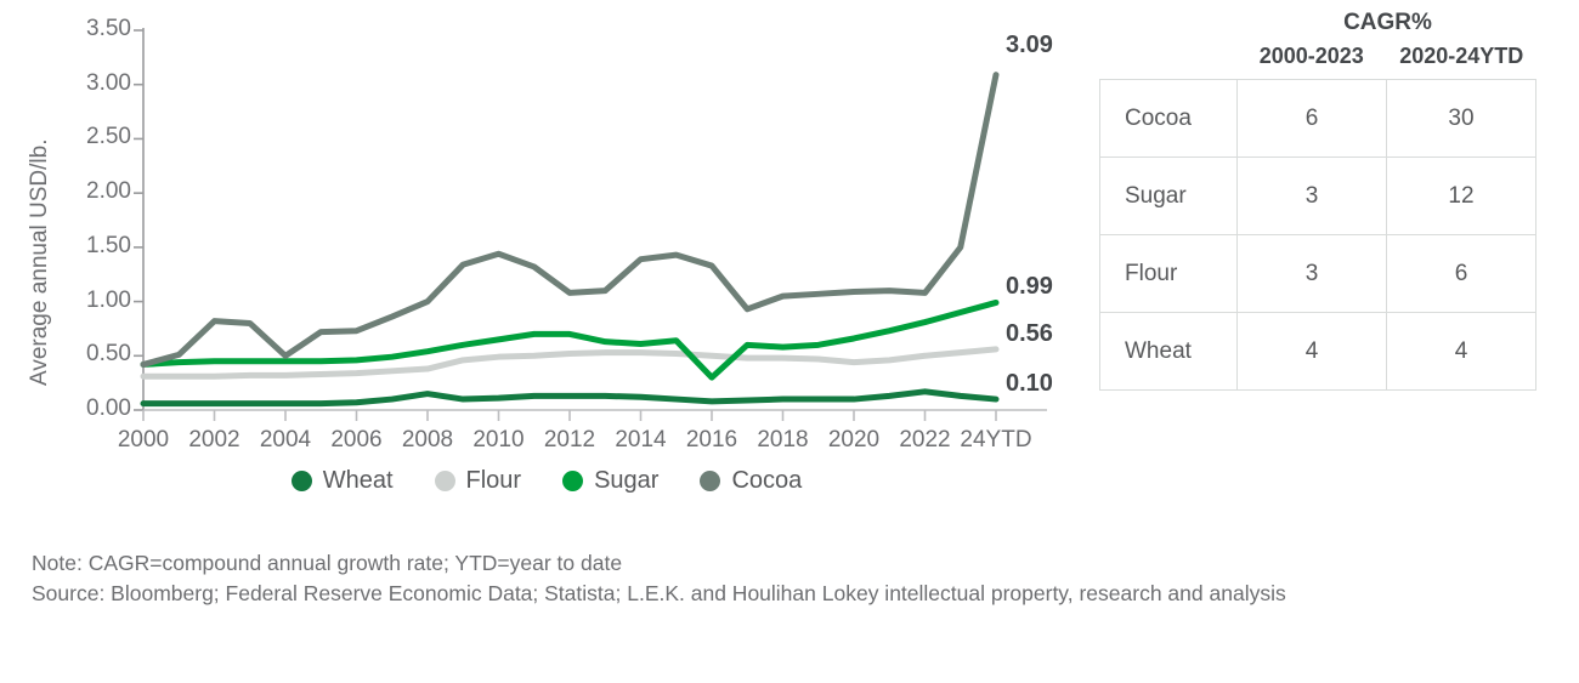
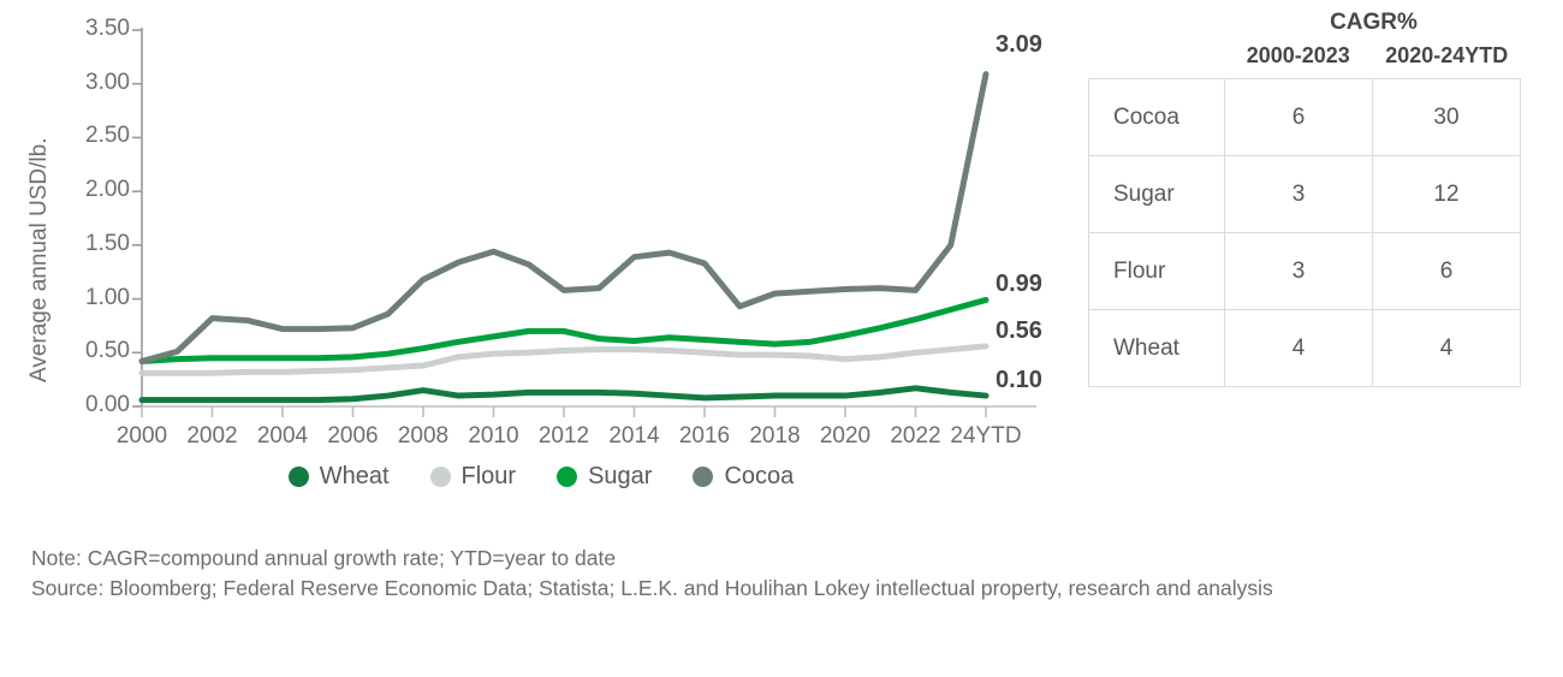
Cocoa/2004: 0.5 -> 0.7
Cocoa/2008: 1.0 -> 1.2
Sugar/2016: 0.3 -> 0.6
